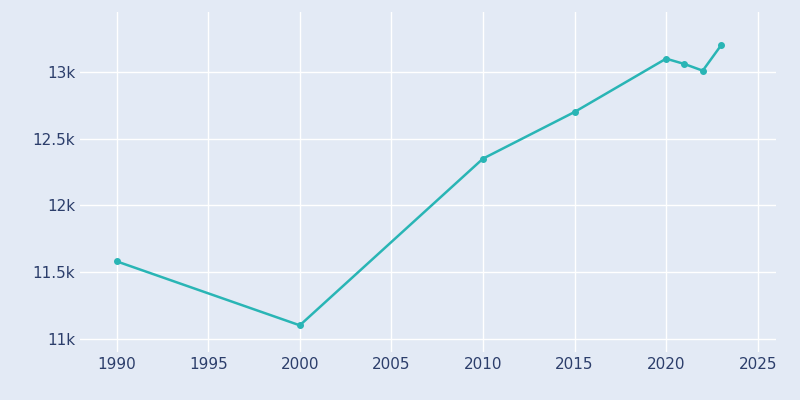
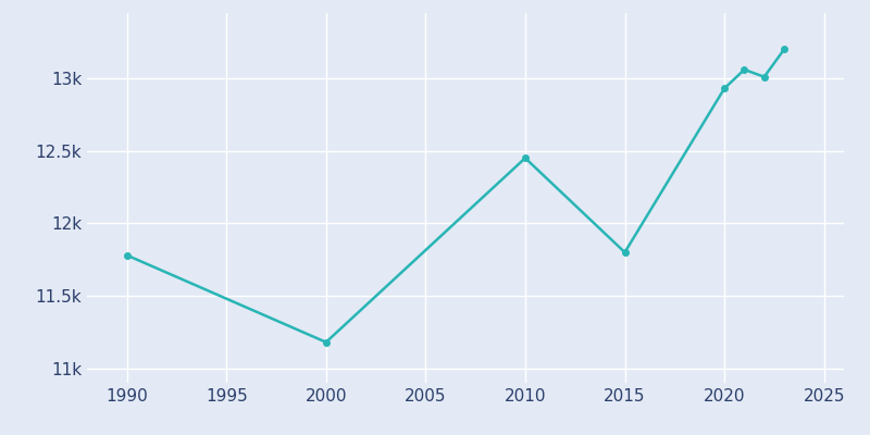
1990: 11.58k -> 11.78k
2000: 11.10k -> 11.18k
2010: 12.35k -> 12.45k
2015: 12.70k -> 11.80k
2020: 13.10k -> 12.93k
